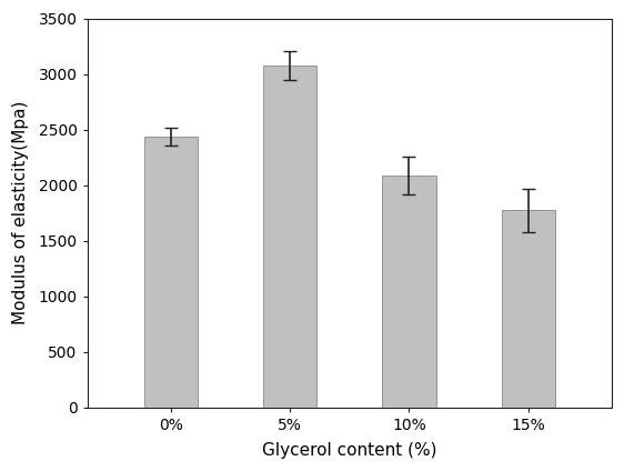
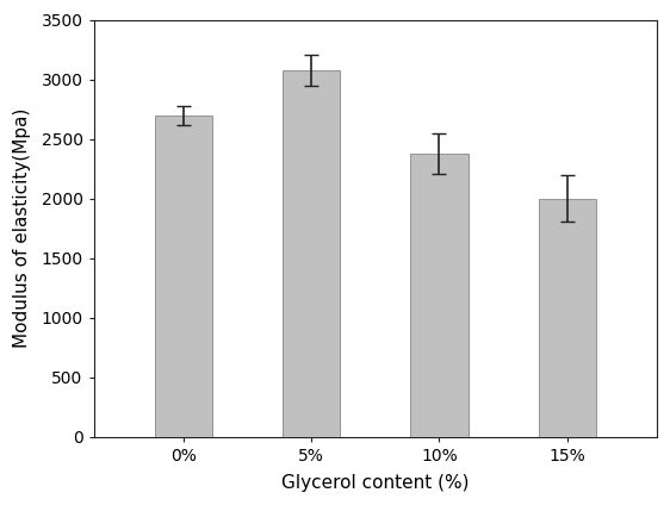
0%: 2440 -> 2700
10%: 2090 -> 2380
15%: 1780 -> 2000
